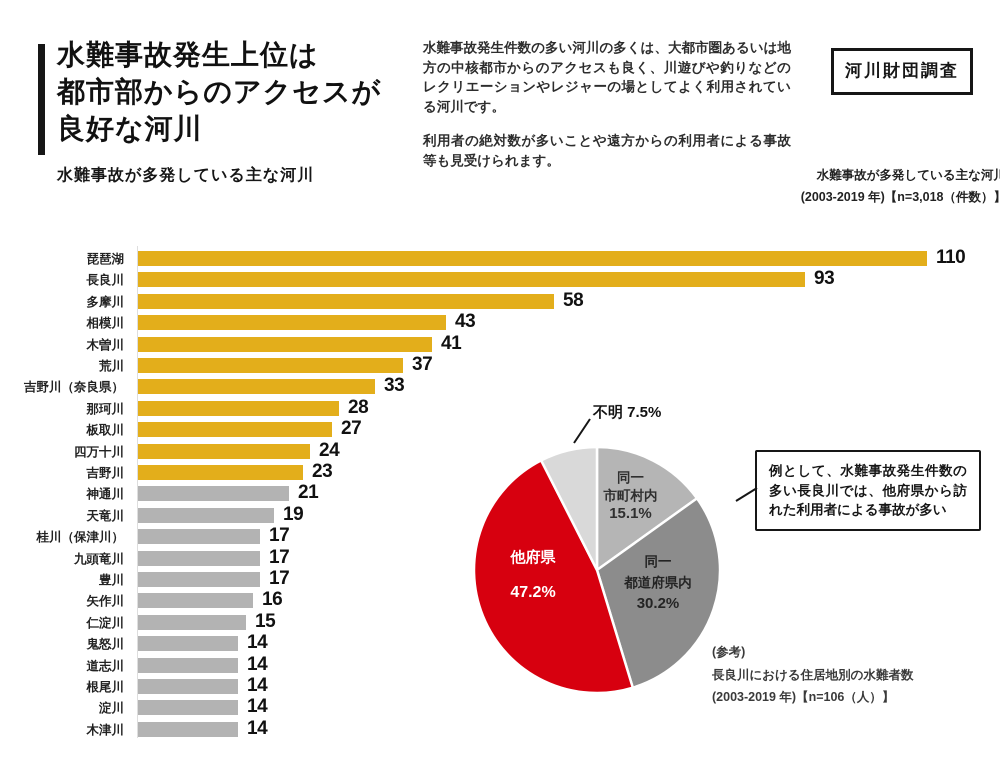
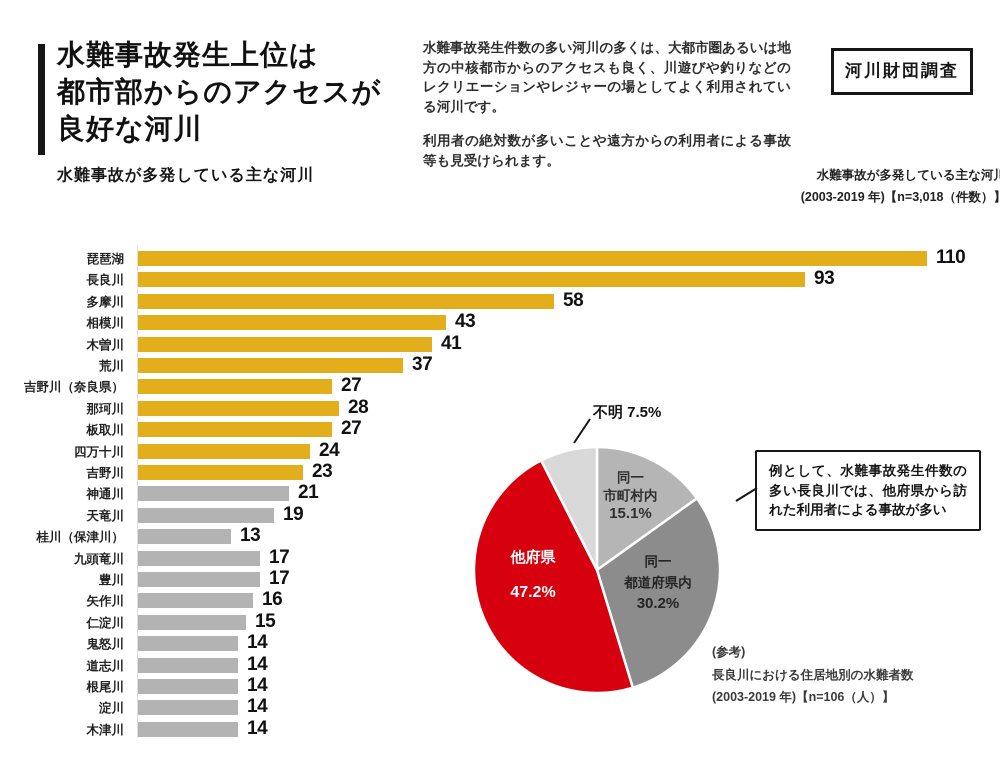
水難事故が多発している主な河川/吉野川（奈良県）: 33 -> 27
水難事故が多発している主な河川/桂川（保津川）: 17 -> 13
